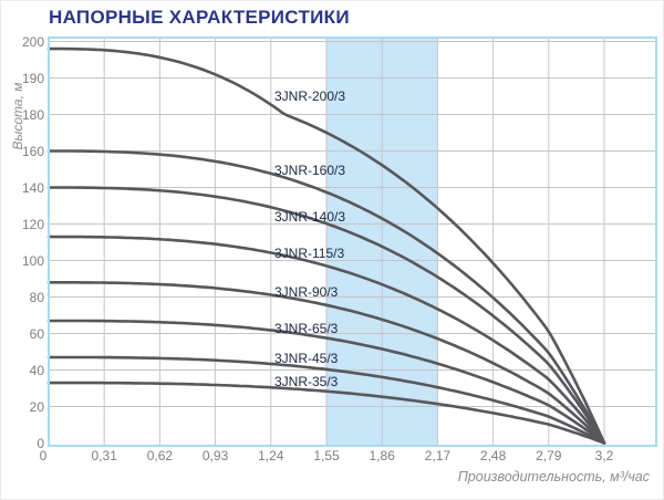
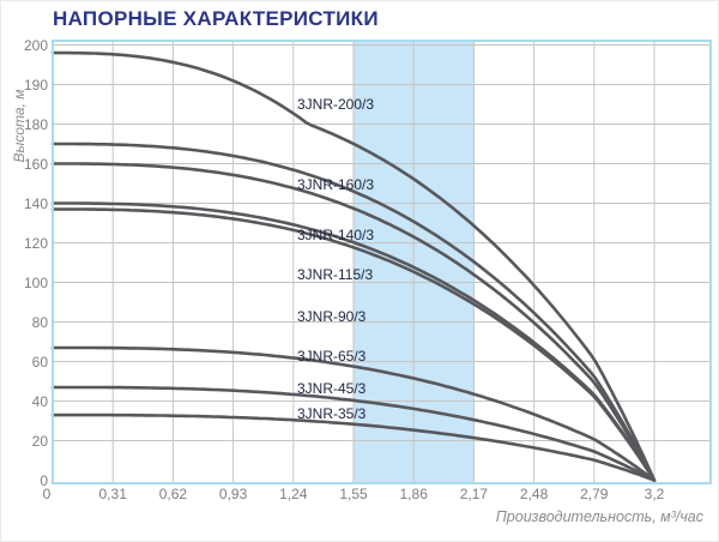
3JNR-115/3/0: 113 -> 170
3JNR-90/3/0: 88 -> 137
